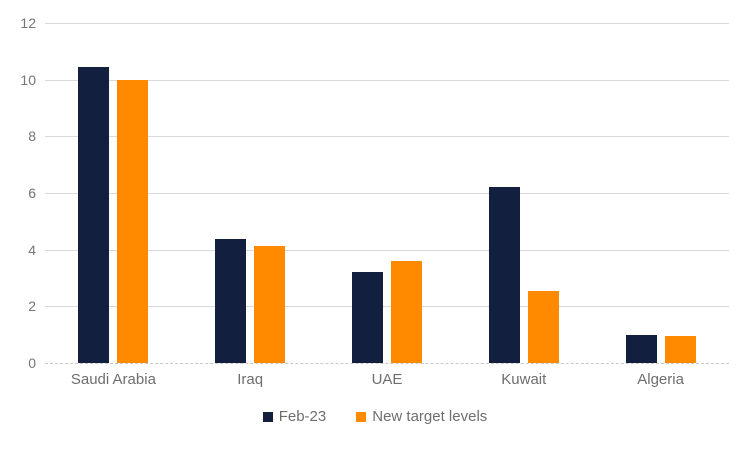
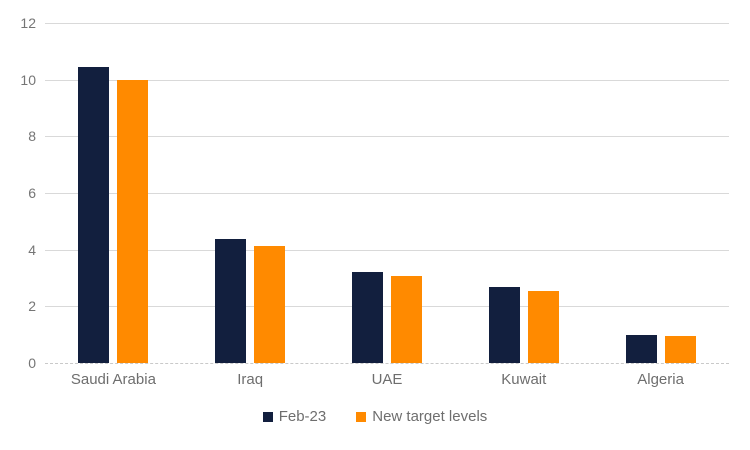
New target levels/UAE: 3.6 -> 3.1
Feb-23/Kuwait: 6.2 -> 2.7
